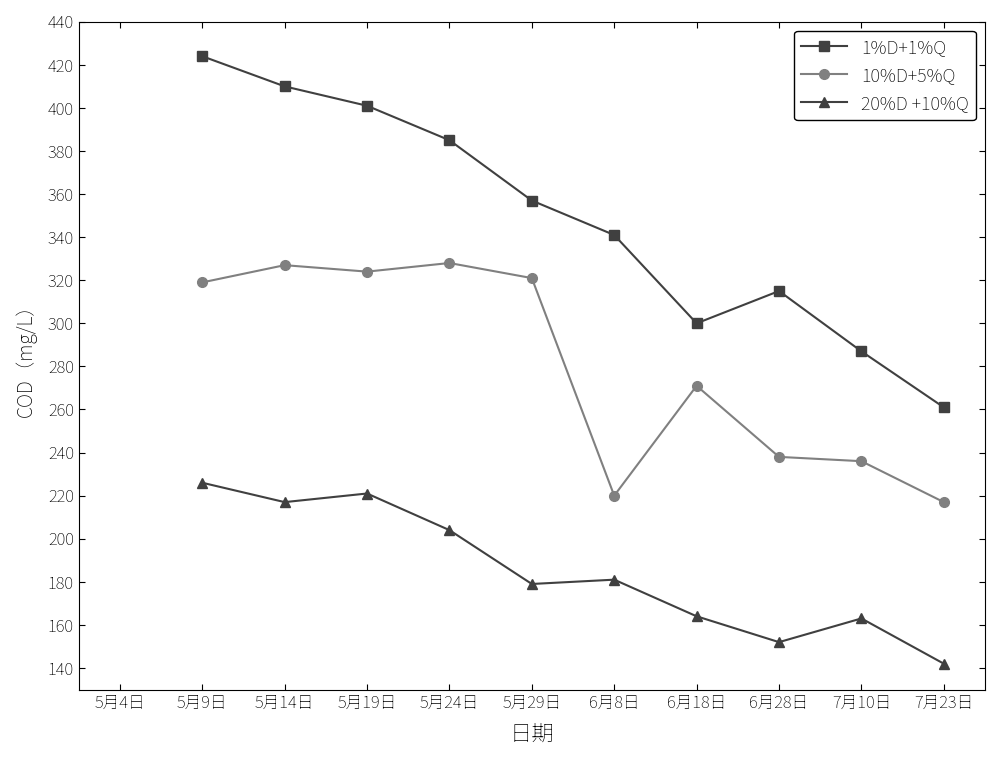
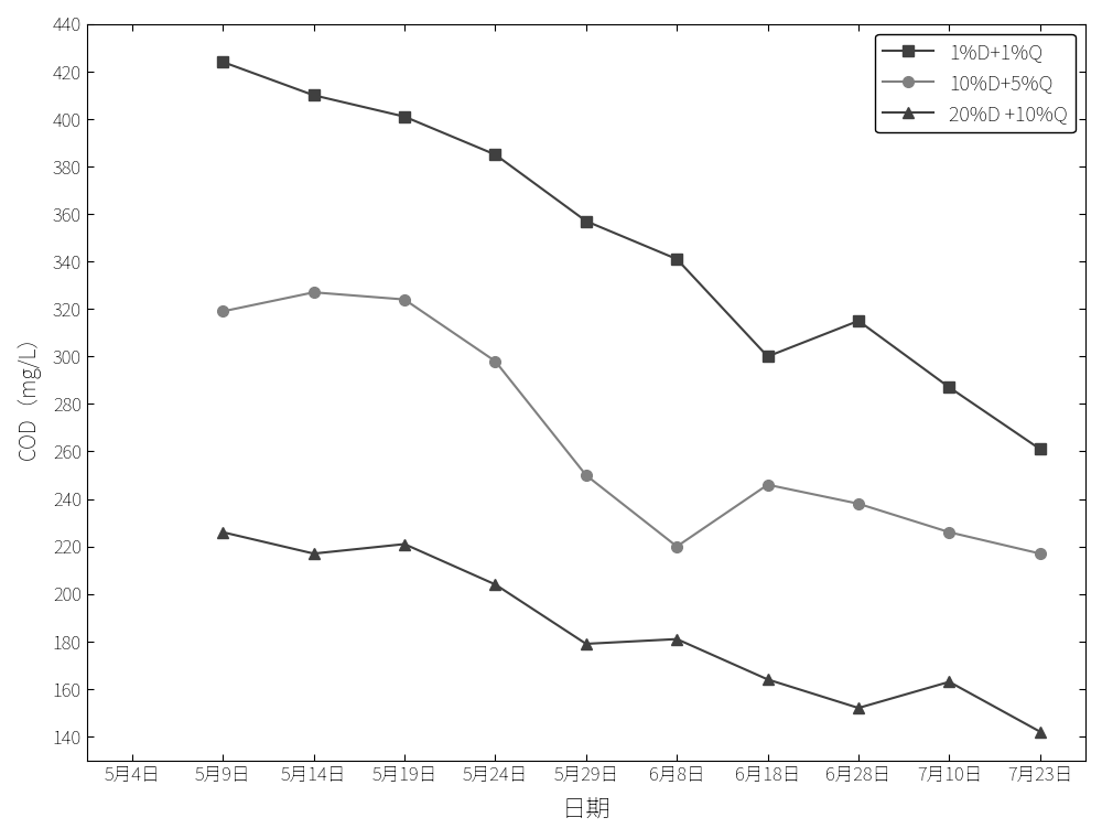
10%D+5%Q/5月24日: 328 -> 298
10%D+5%Q/5月29日: 321 -> 250
10%D+5%Q/6月18日: 271 -> 246
10%D+5%Q/7月10日: 236 -> 226
